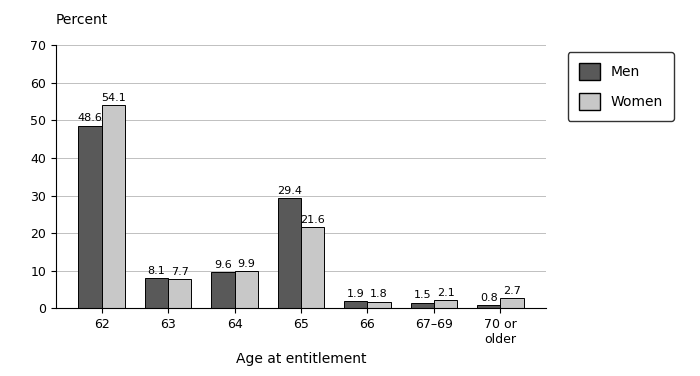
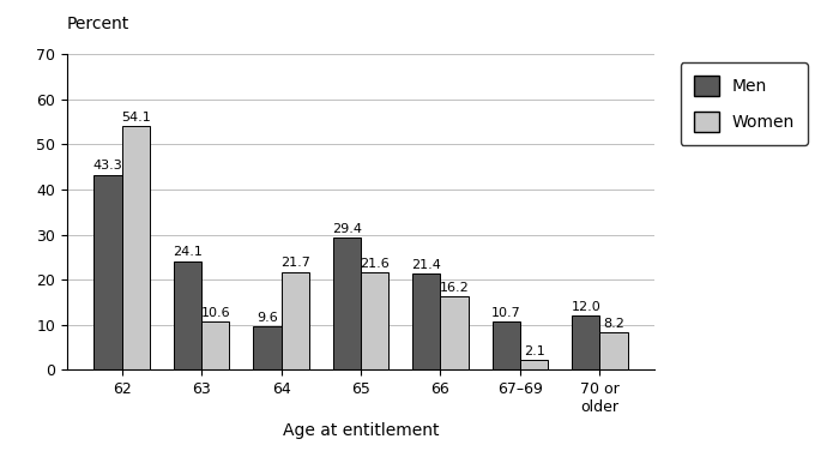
Men/62: 48.6 -> 43.3
Men/63: 8.1 -> 24.1
Women/63: 7.7 -> 10.6
Women/64: 9.9 -> 21.7
Men/66: 1.9 -> 21.4
Women/66: 1.8 -> 16.2
Men/67–69: 1.5 -> 10.7
Men/70 or older: 0.8 -> 12.0
Women/70 or older: 2.7 -> 8.2
